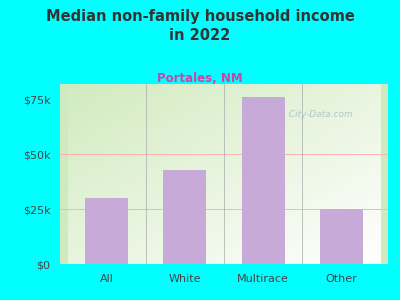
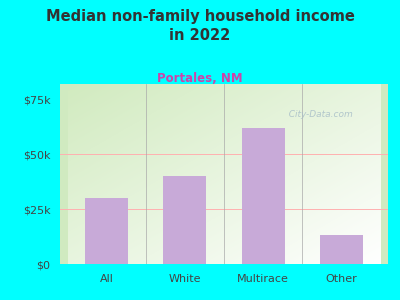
White: $43k -> $40k
Multirace: $76k -> $62k
Other: $25k -> $13k
